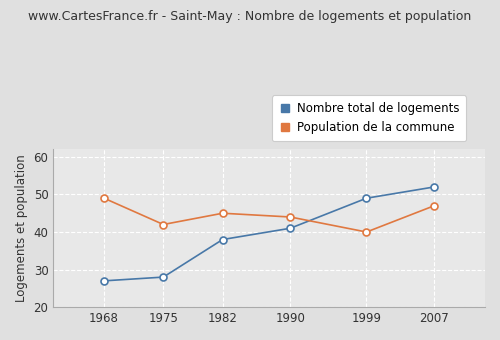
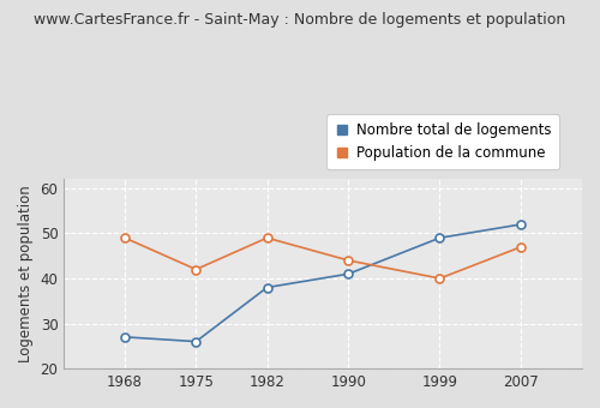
Nombre total de logements/1975: 28 -> 26
Population de la commune/1982: 45 -> 49
